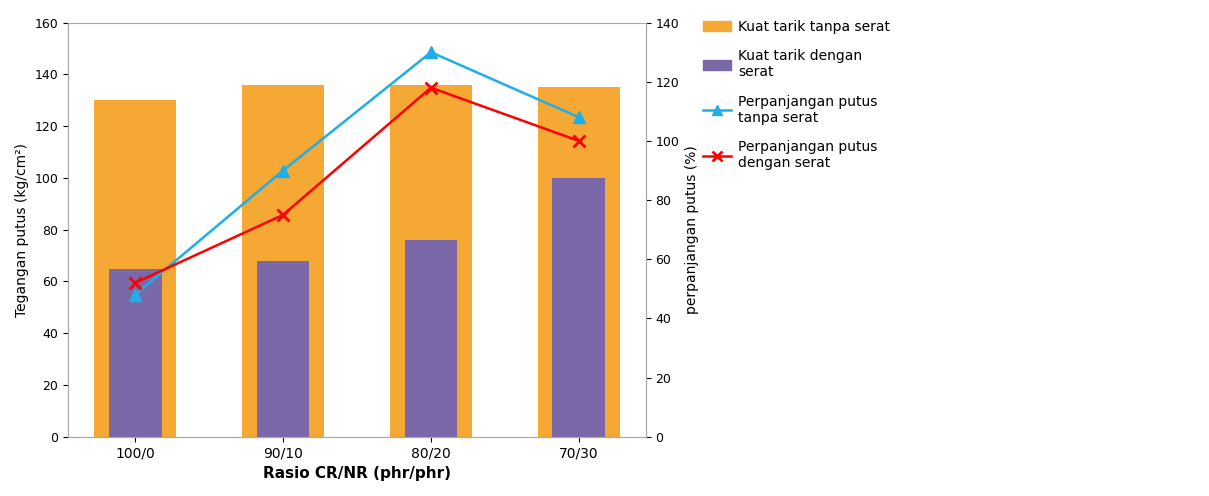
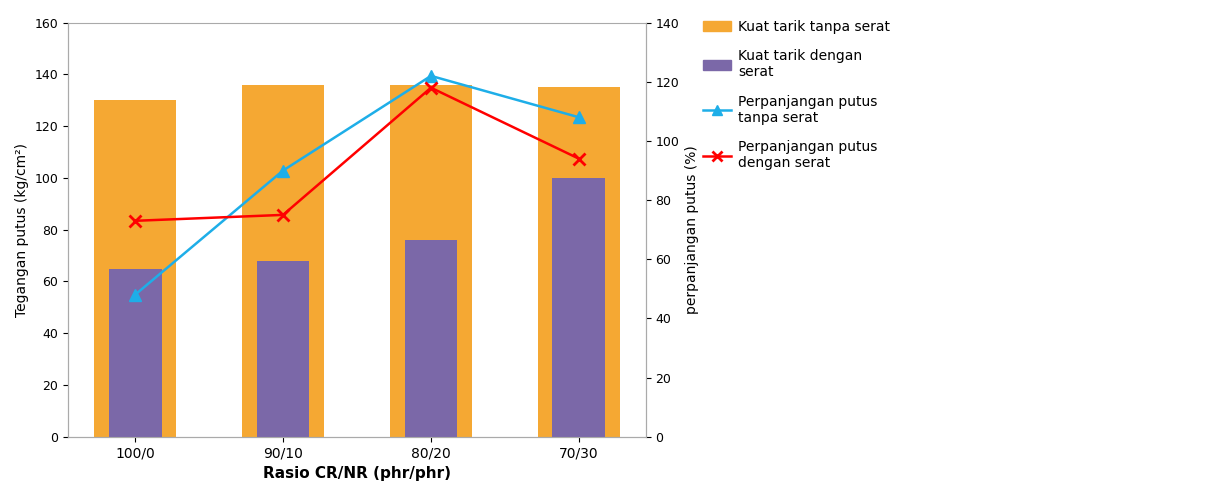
Perpanjangan putus dengan serat/100/0: 52 -> 73
Perpanjangan putus tanpa serat/80/20: 130 -> 122
Perpanjangan putus dengan serat/70/30: 100 -> 94
